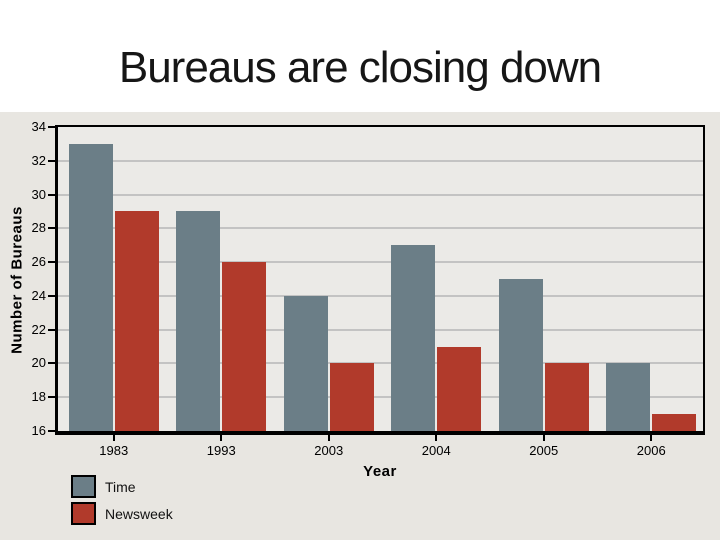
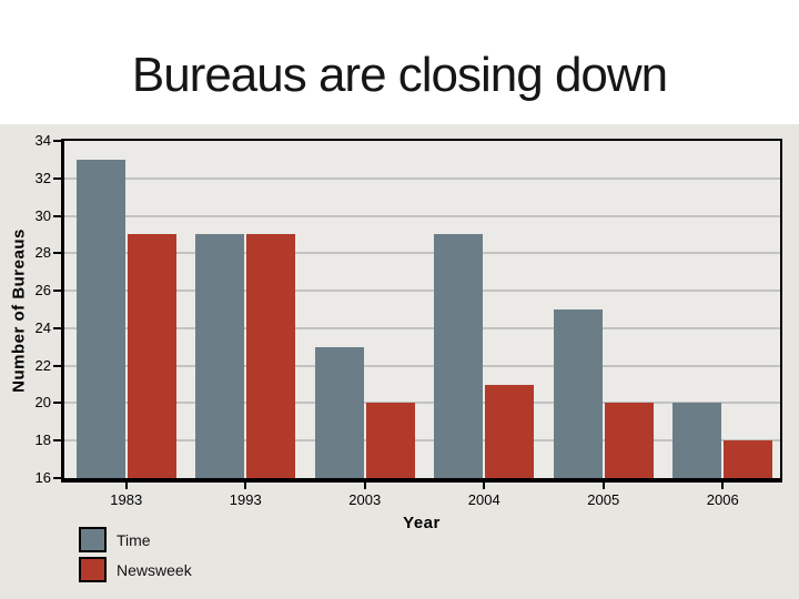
Newsweek/1993: 26 -> 29
Time/2003: 24 -> 23
Time/2004: 27 -> 29
Newsweek/2006: 17 -> 18
